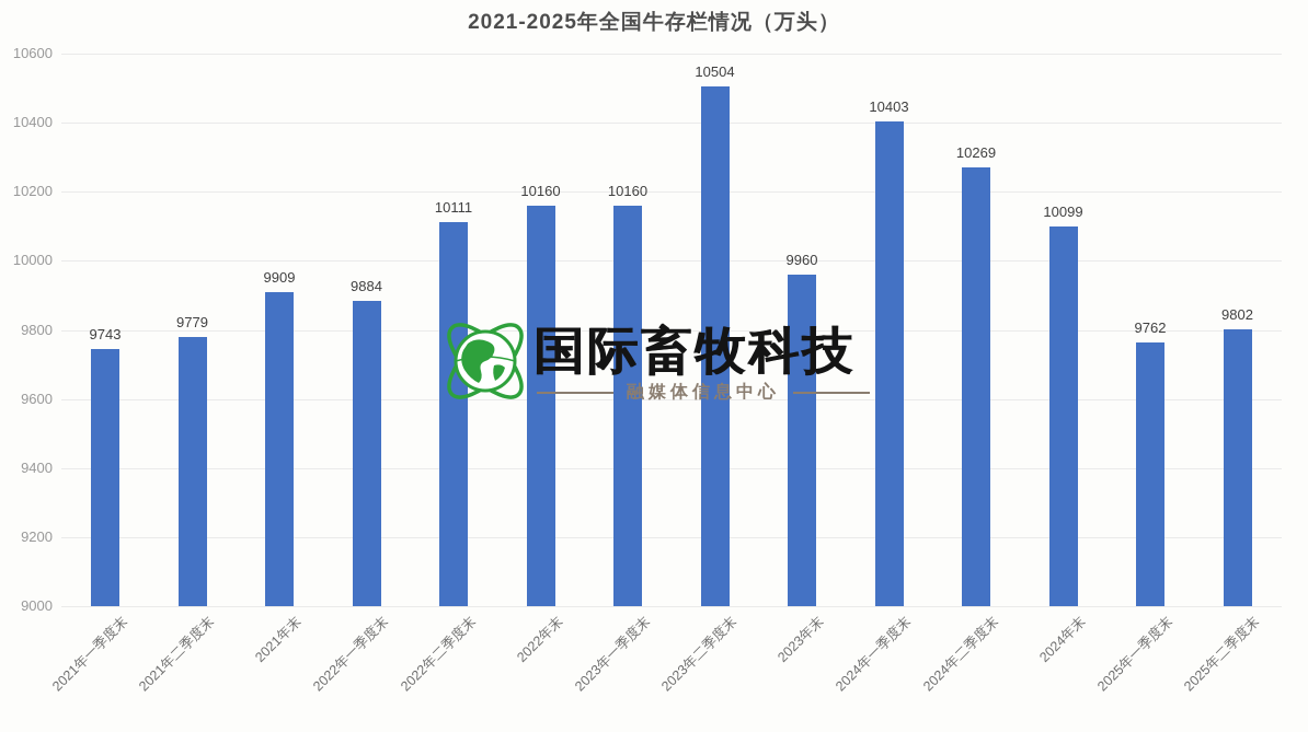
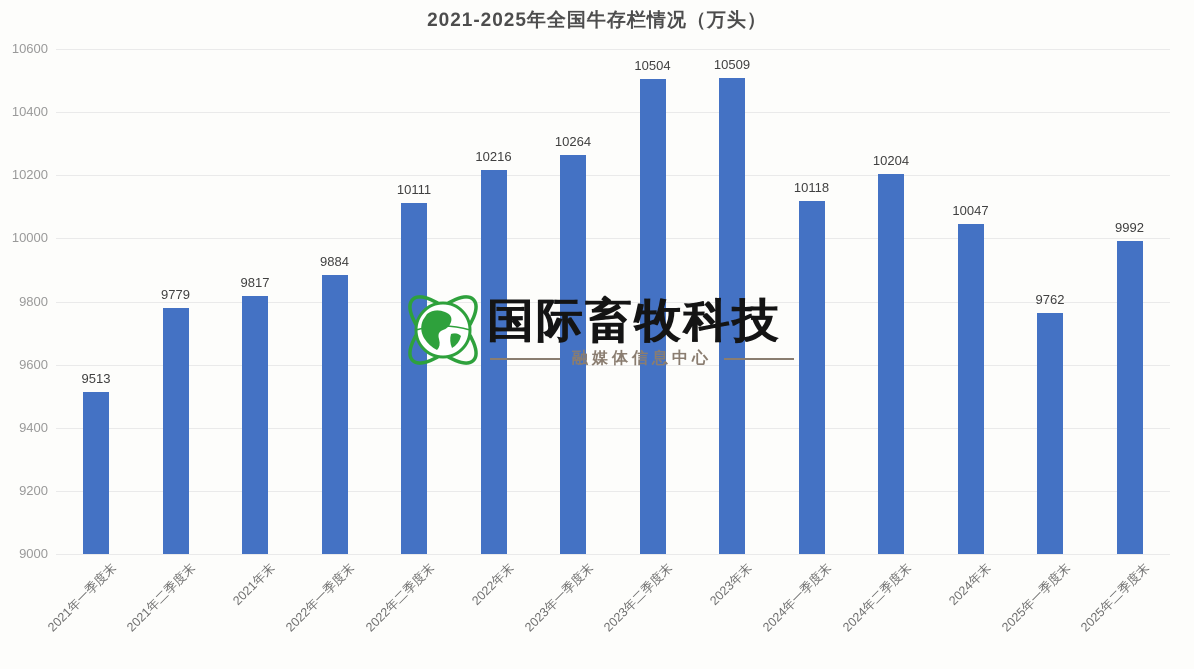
2021年一季度末: 9743 -> 9513
2021年末: 9909 -> 9817
2022年末: 10160 -> 10216
2023年一季度末: 10160 -> 10264
2023年末: 9960 -> 10509
2024年一季度末: 10403 -> 10118
2024年二季度末: 10269 -> 10204
2024年末: 10099 -> 10047
2025年二季度末: 9802 -> 9992
